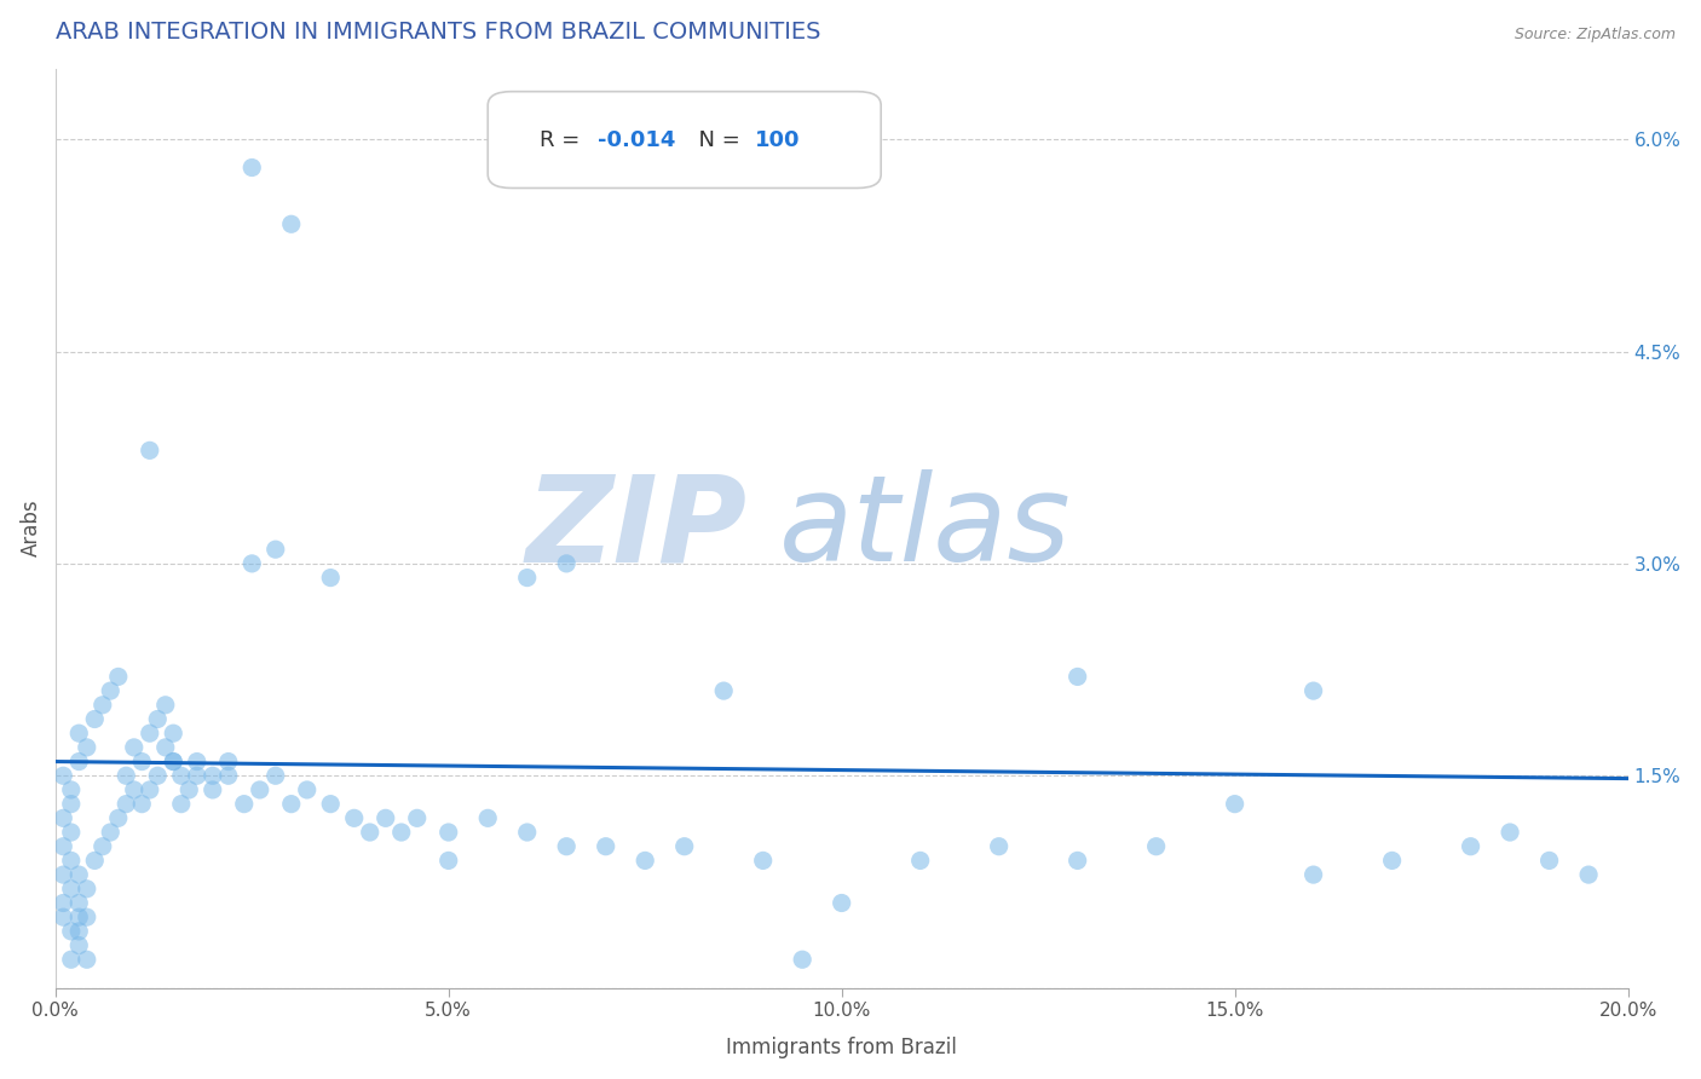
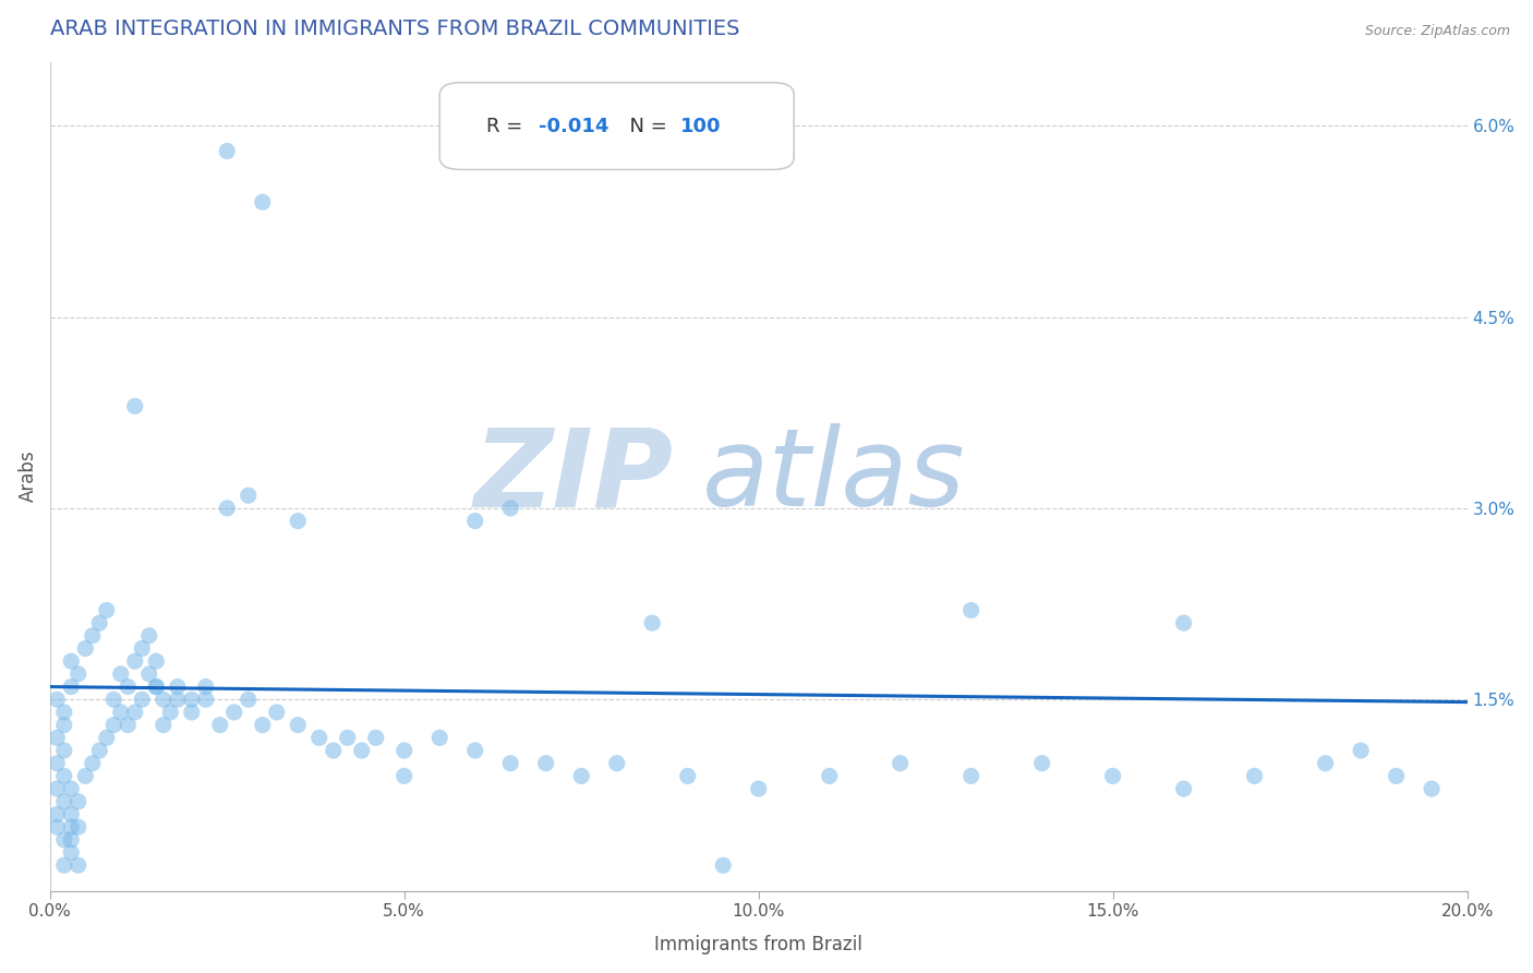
10.0%: 0.6% -> 0.8%
15.0%: 1.3% -> 0.9%
